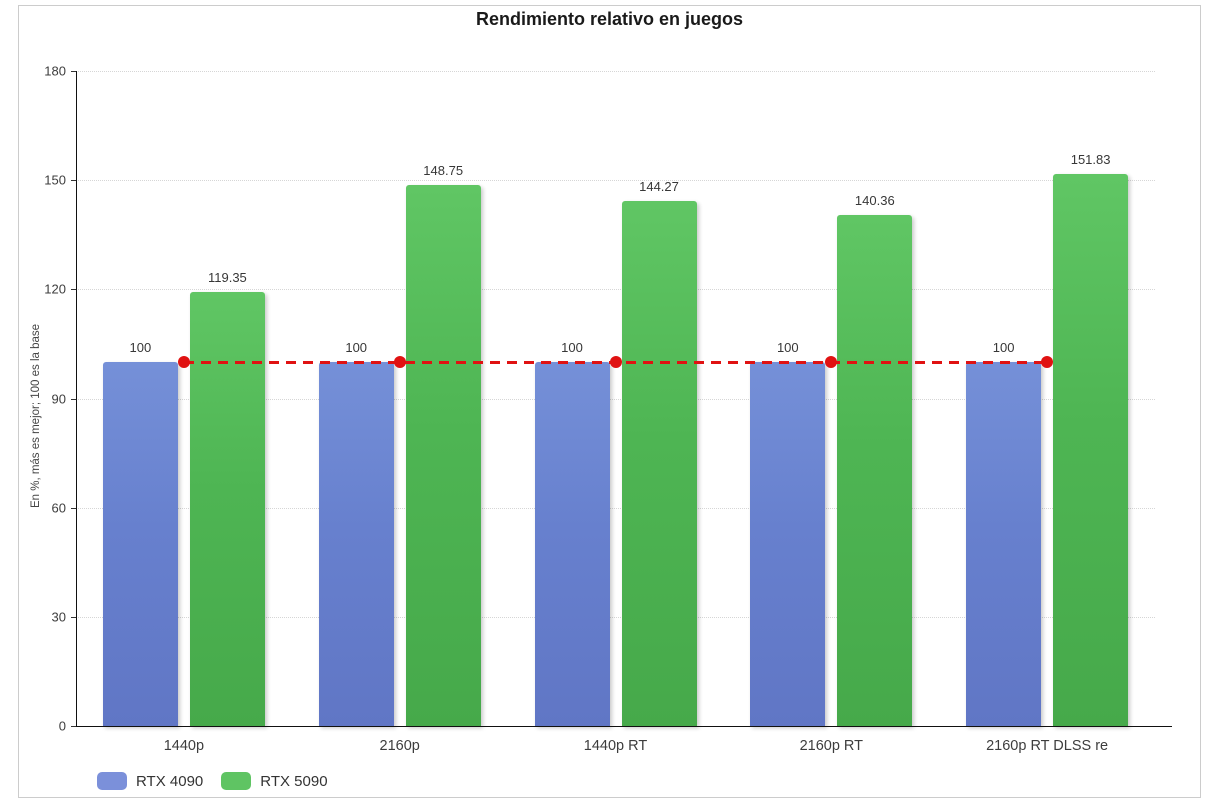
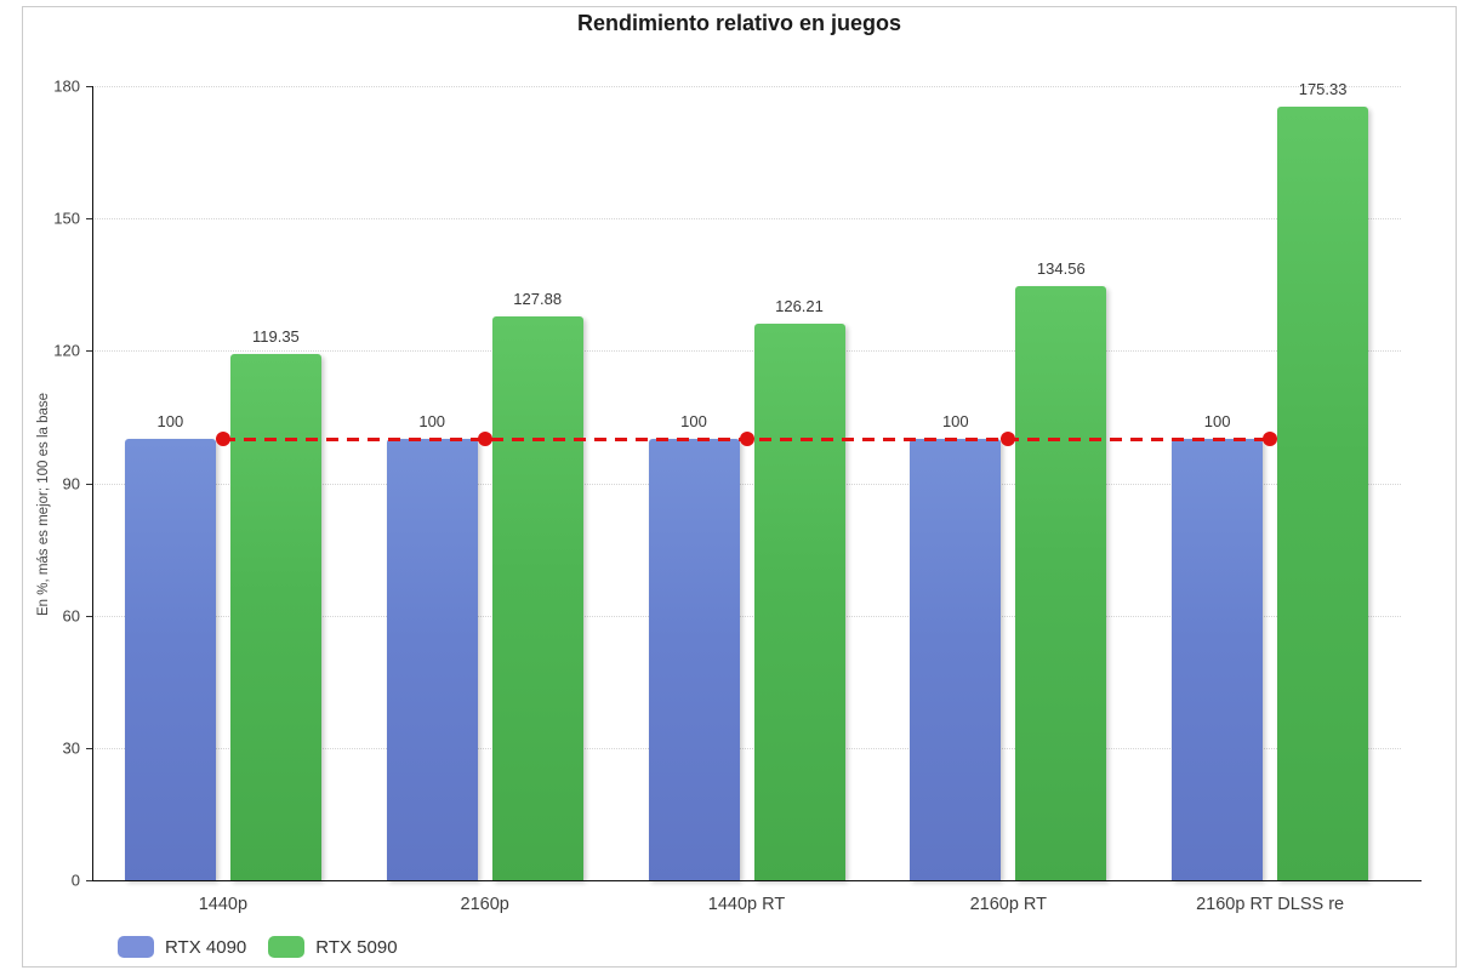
RTX 5090/2160p: 148.75 -> 127.88
RTX 5090/1440p RT: 144.27 -> 126.21
RTX 5090/2160p RT: 140.36 -> 134.56
RTX 5090/2160p RT DLSS re: 151.83 -> 175.33
